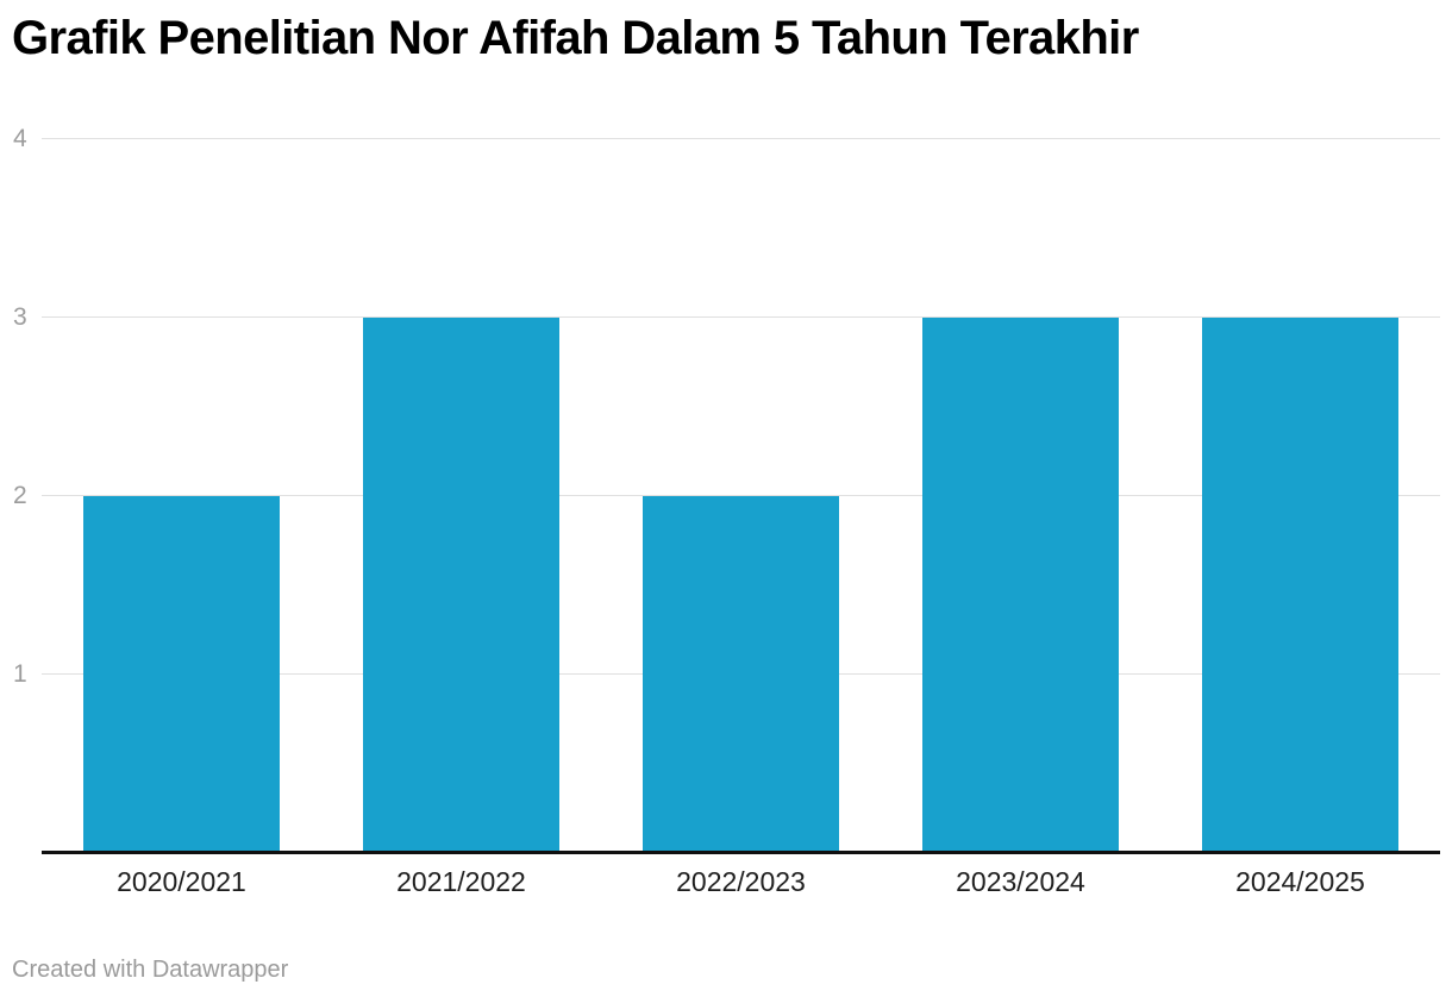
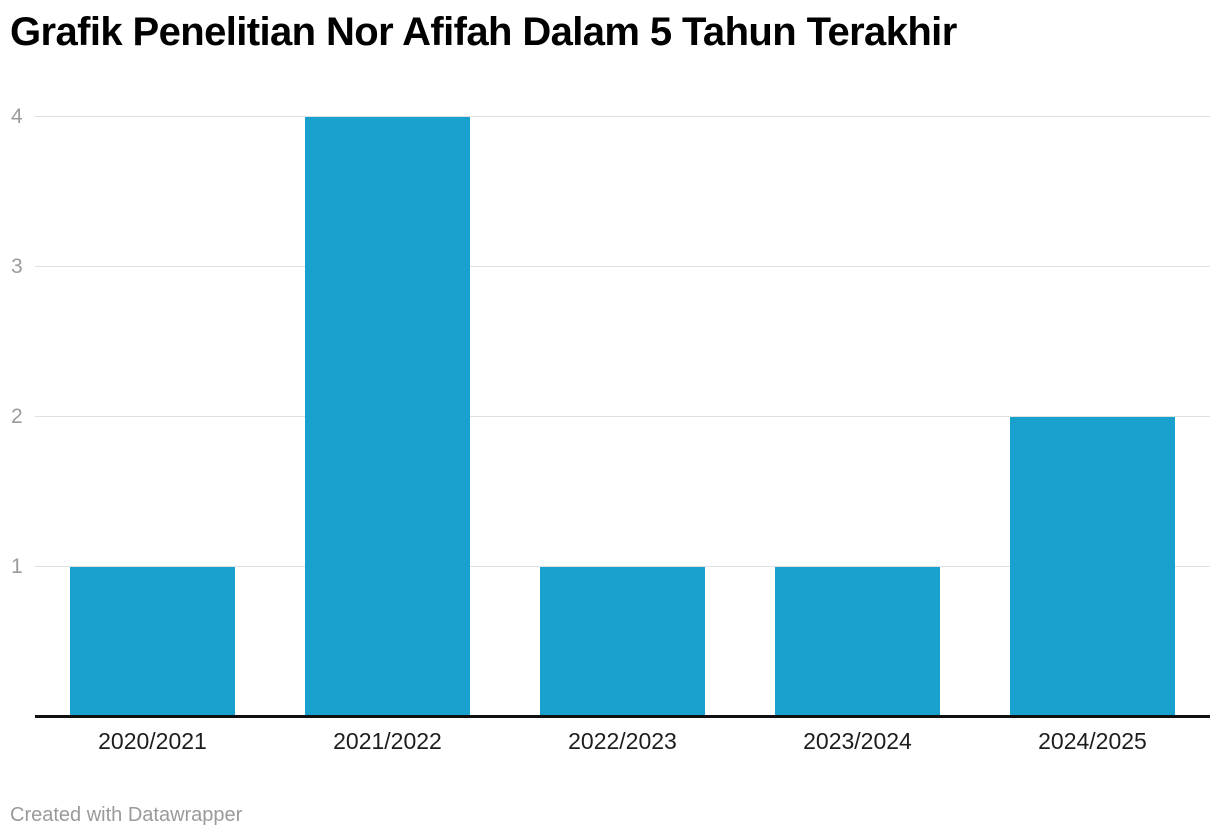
2020/2021: 2 -> 1
2021/2022: 3 -> 4
2022/2023: 2 -> 1
2023/2024: 3 -> 1
2024/2025: 3 -> 2
